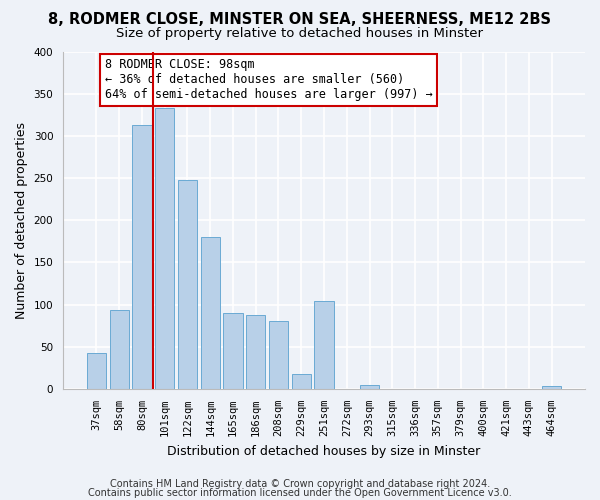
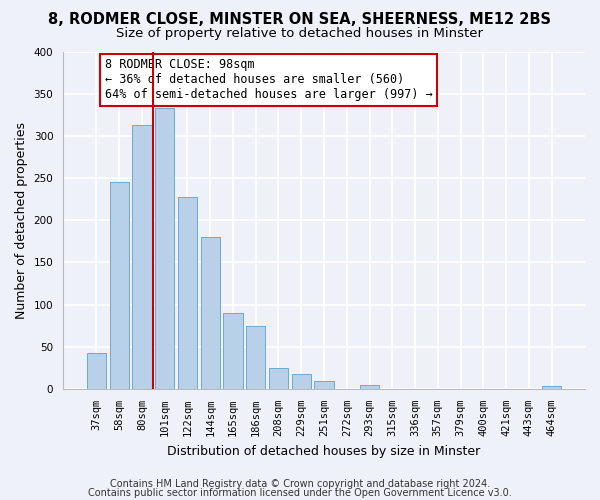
58sqm: 94 -> 245
122sqm: 248 -> 228
186sqm: 88 -> 75
208sqm: 80 -> 25
251sqm: 104 -> 10
